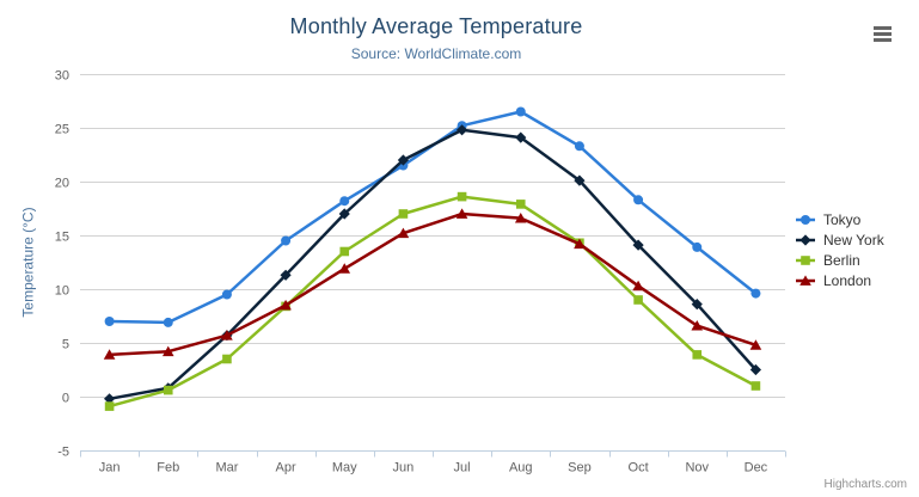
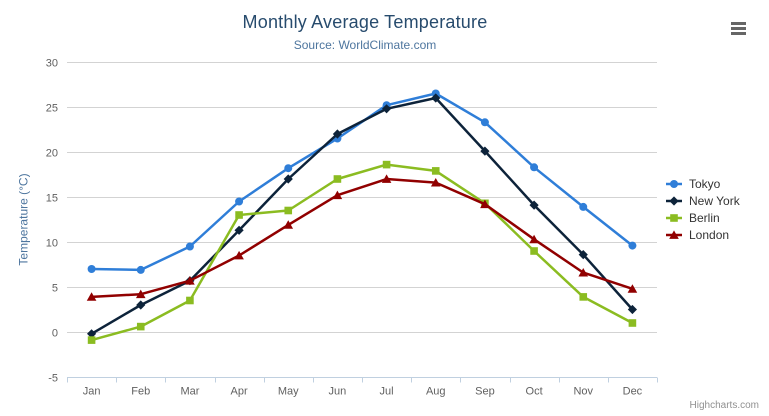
New York/Feb: 1 -> 3
Berlin/Apr: 8 -> 13
New York/Aug: 24 -> 26
